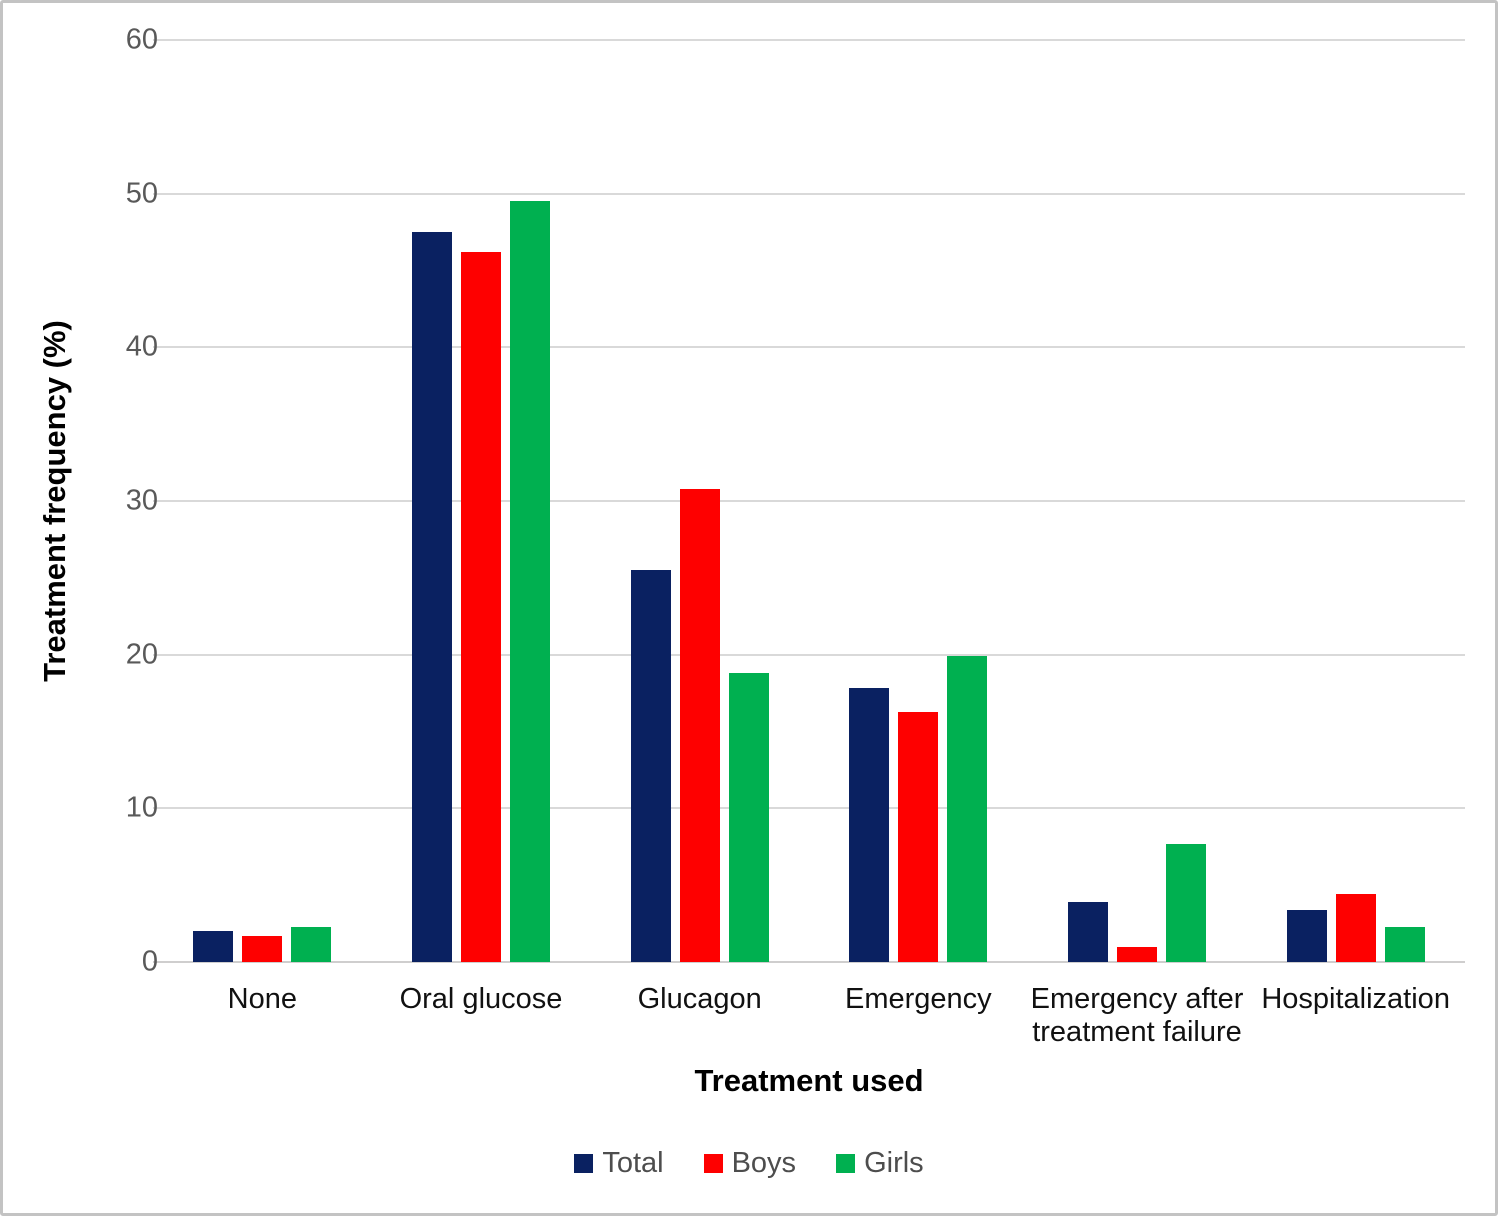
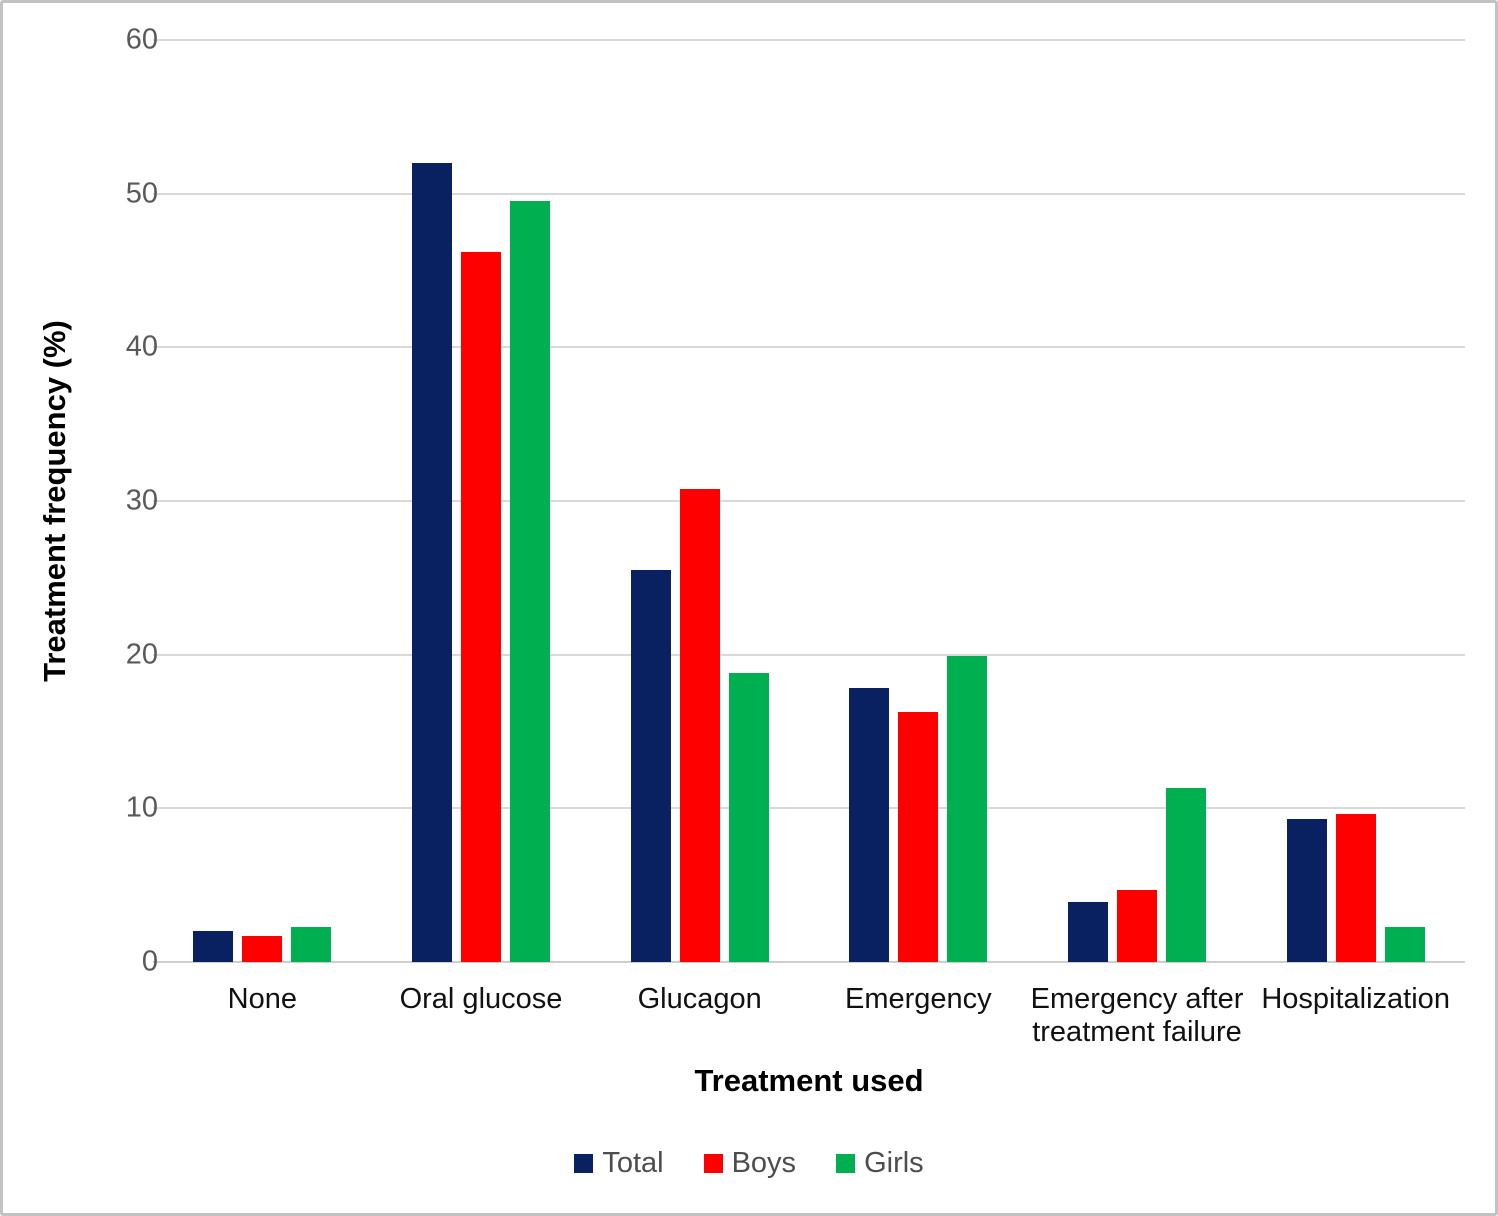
Total/Oral glucose: 47.5 -> 52.0
Boys/Emergency after treatment failure: 1.0 -> 4.7
Girls/Emergency after treatment failure: 7.7 -> 11.3
Total/Hospitalization: 3.4 -> 9.3
Boys/Hospitalization: 4.4 -> 9.6
